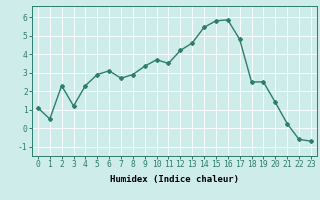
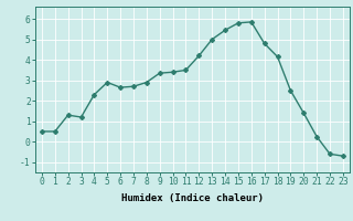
0: 1.1 -> 0.5
2: 2.3 -> 1.3
6: 3.1 -> 2.6
10: 3.7 -> 3.4
13: 4.6 -> 5.0
18: 2.5 -> 4.2
